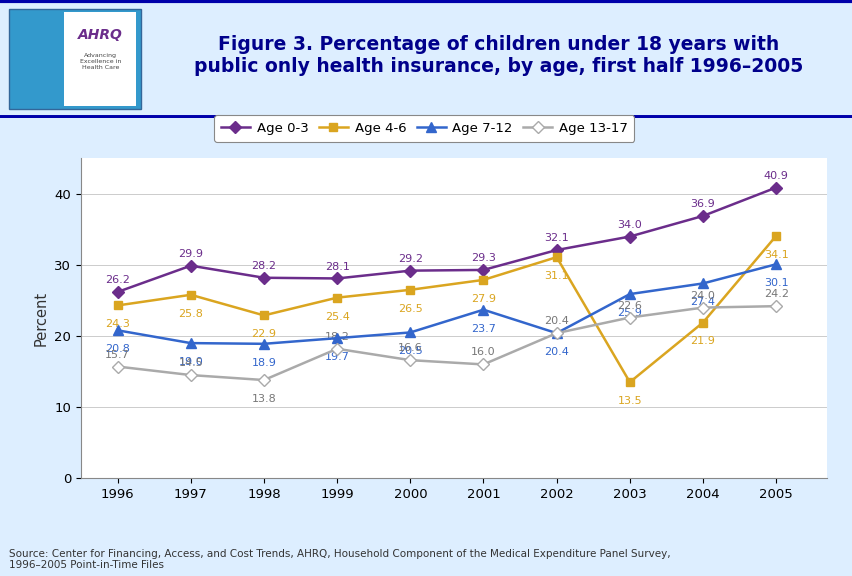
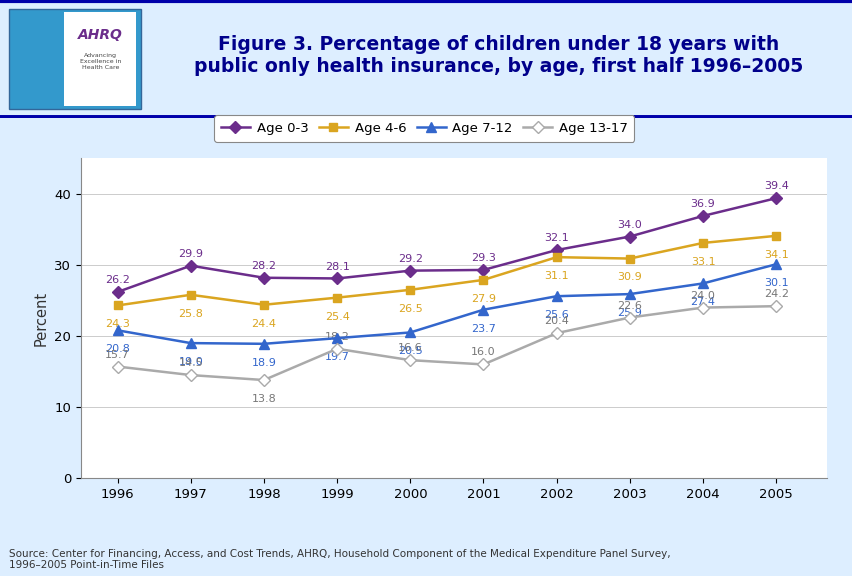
Age 4-6/1998: 22.9 -> 24.4
Age 7-12/2002: 20.4 -> 25.6
Age 4-6/2003: 13.5 -> 30.9
Age 4-6/2004: 21.9 -> 33.1
Age 0-3/2005: 40.9 -> 39.4
